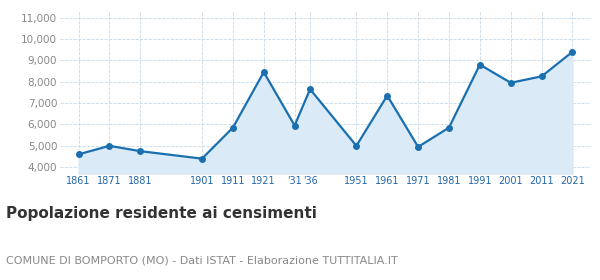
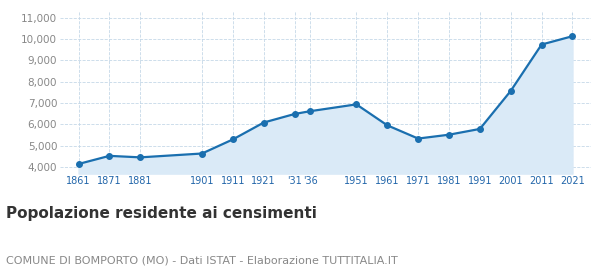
1861: 4,600 -> 4,150
1871: 5,000 -> 4,530
1881: 4,750 -> 4,460
1901: 4,400 -> 4,640
1911: 5,850 -> 5,300
1921: 8,450 -> 6,090
'31: 5,950 -> 6,490
'36: 7,650 -> 6,620
1951: 5,000 -> 6,940
1961: 7,350 -> 5,960
1971: 4,950 -> 5,340
1981: 5,850 -> 5,520
1991: 8,800 -> 5,790
2001: 7,950 -> 7,570
2011: 8,250 -> 9,740
2021: 9,400 -> 10,130
